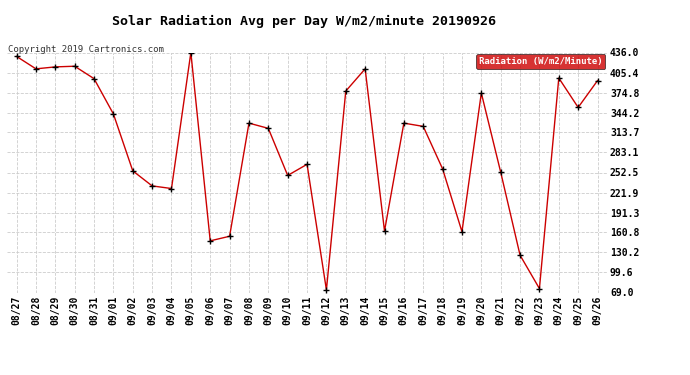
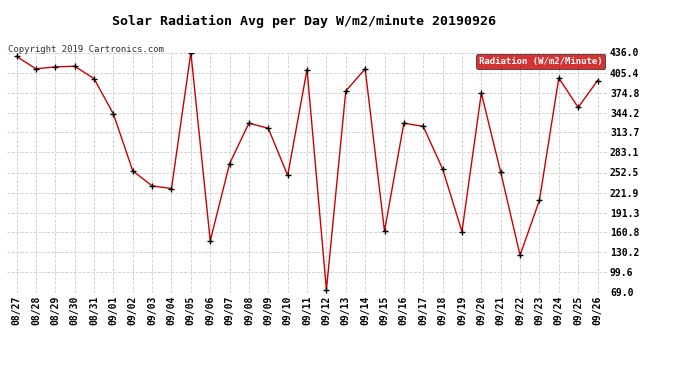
09/07: 155 -> 266
09/11: 265 -> 410
09/23: 75 -> 210
